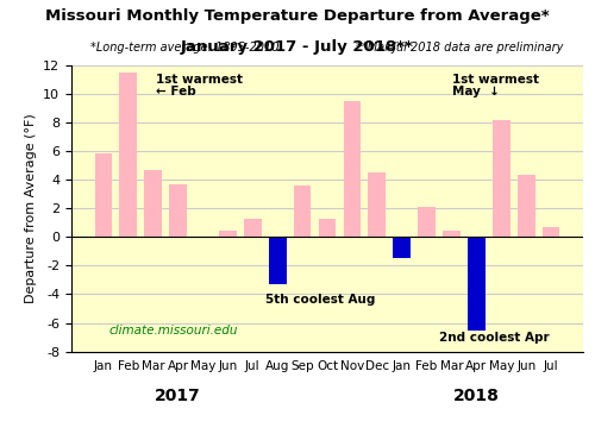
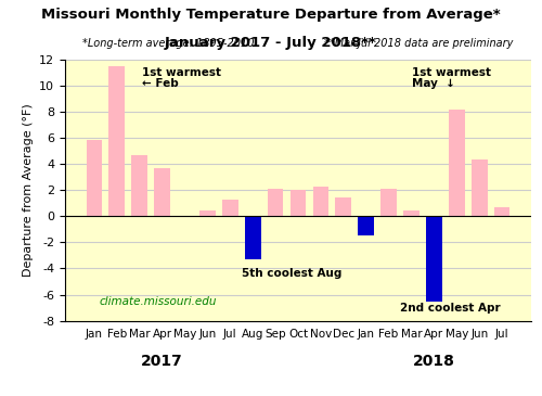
Sep: 3.6 -> 2.1
Oct: 1.3 -> 2.0
Nov: 9.5 -> 2.3
Dec: 4.5 -> 1.4
